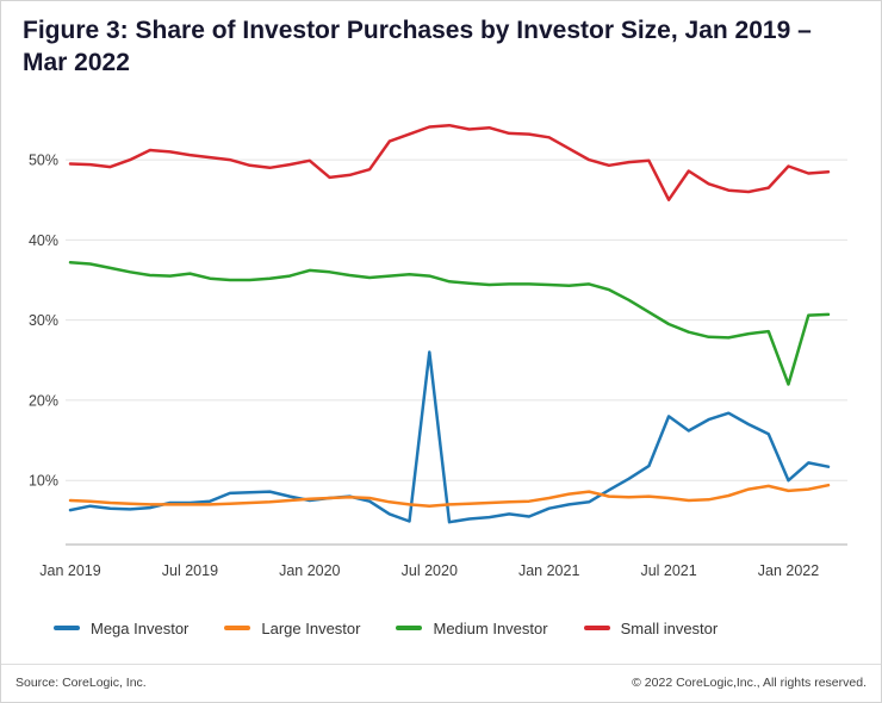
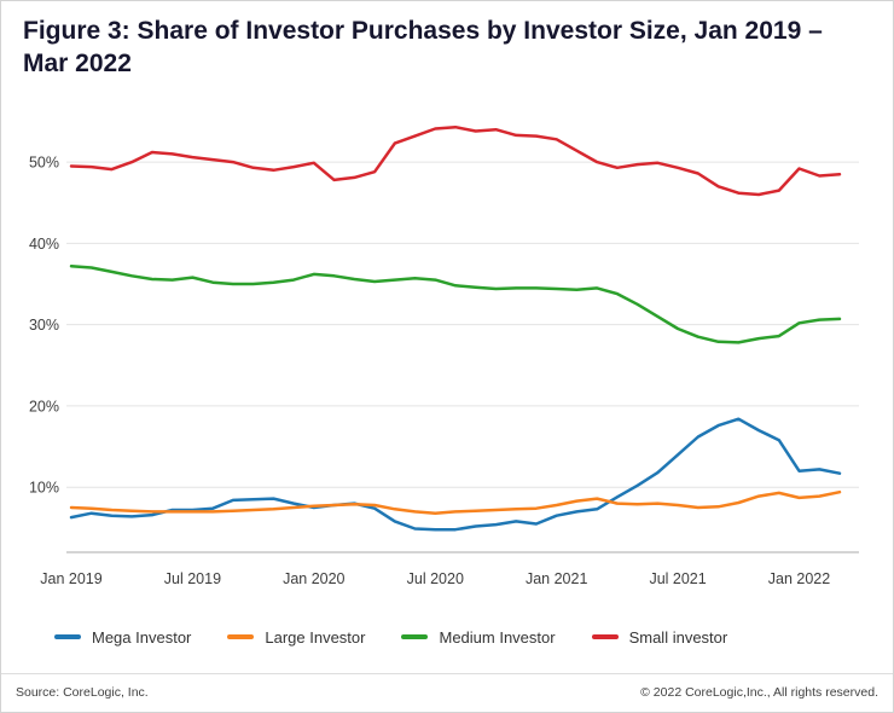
Mega Investor/Jul 2020: 26% -> 5%
Mega Investor/Jul 2021: 18% -> 14%
Small investor/Jul 2021: 45% -> 49%
Mega Investor/Jan 2022: 10% -> 12%
Medium Investor/Jan 2022: 22% -> 30%
